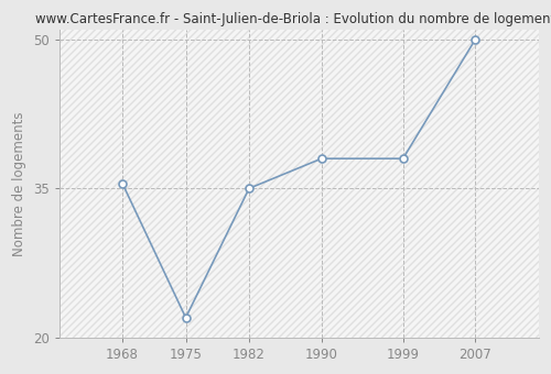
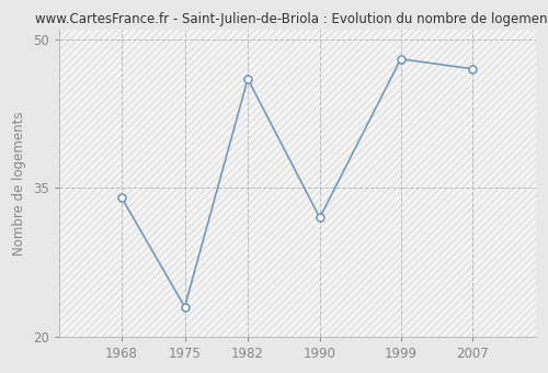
1968: 35.5 -> 34.0
1975: 22.0 -> 23.0
1982: 35.0 -> 46.0
1990: 38.0 -> 32.0
1999: 38.0 -> 48.0
2007: 50.0 -> 47.0
